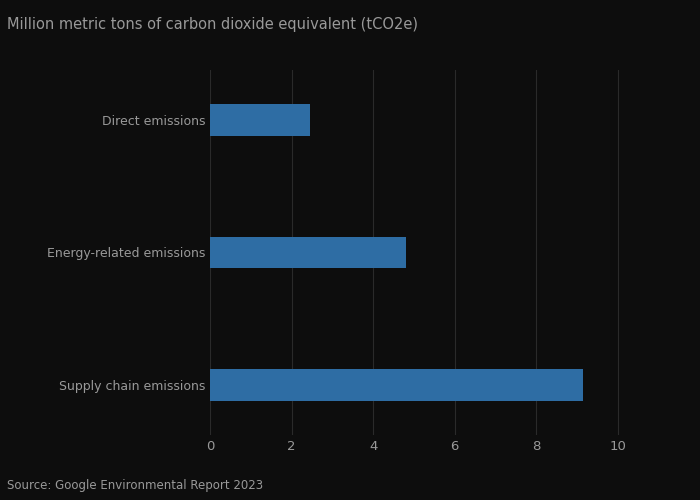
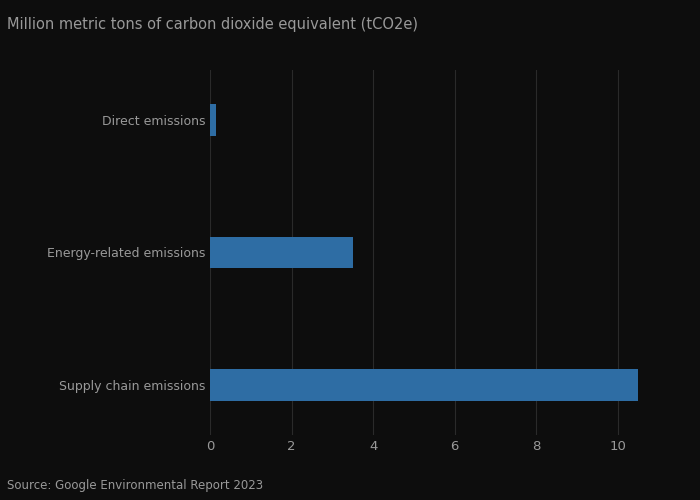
Direct emissions: 2.45 -> 0.15
Energy-related emissions: 4.80 -> 3.50
Supply chain emissions: 9.15 -> 10.50
